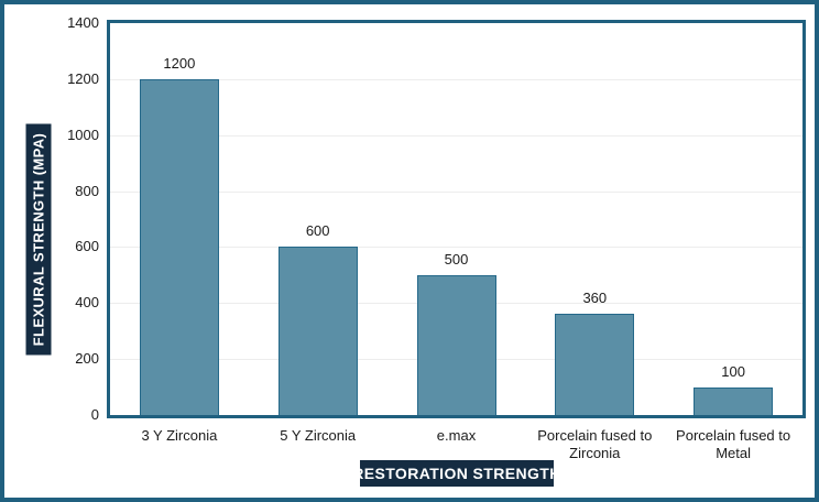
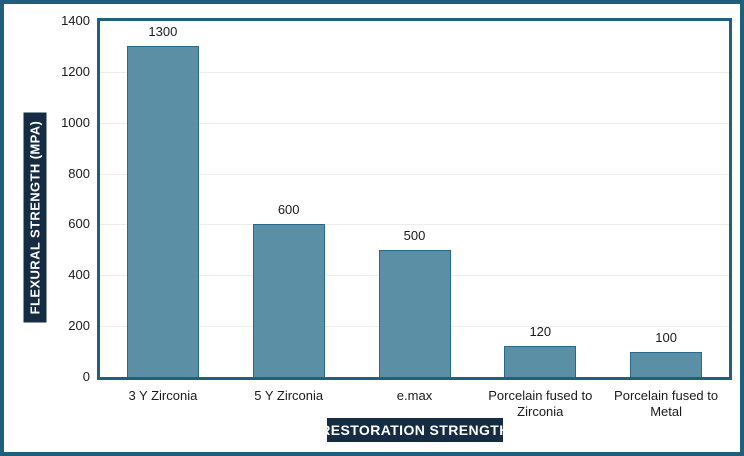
3 Y Zirconia: 1200 -> 1300
Porcelain fused to Zirconia: 360 -> 120
